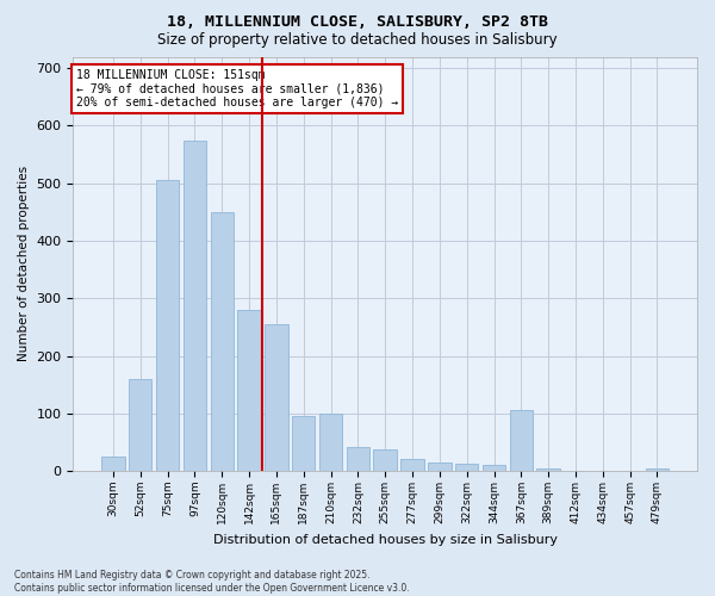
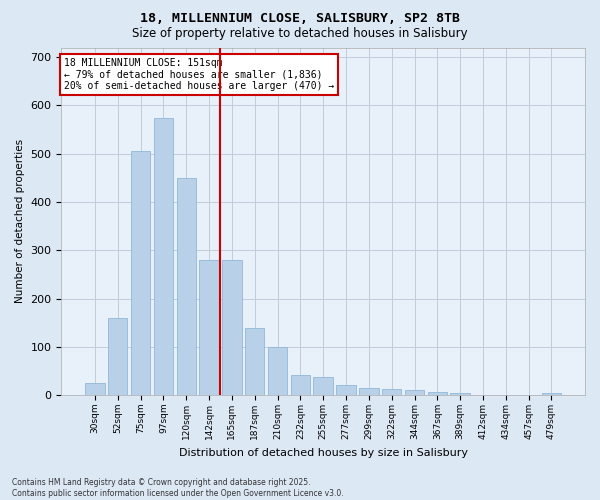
165sqm: 255 -> 280
187sqm: 95 -> 140
367sqm: 105 -> 7
